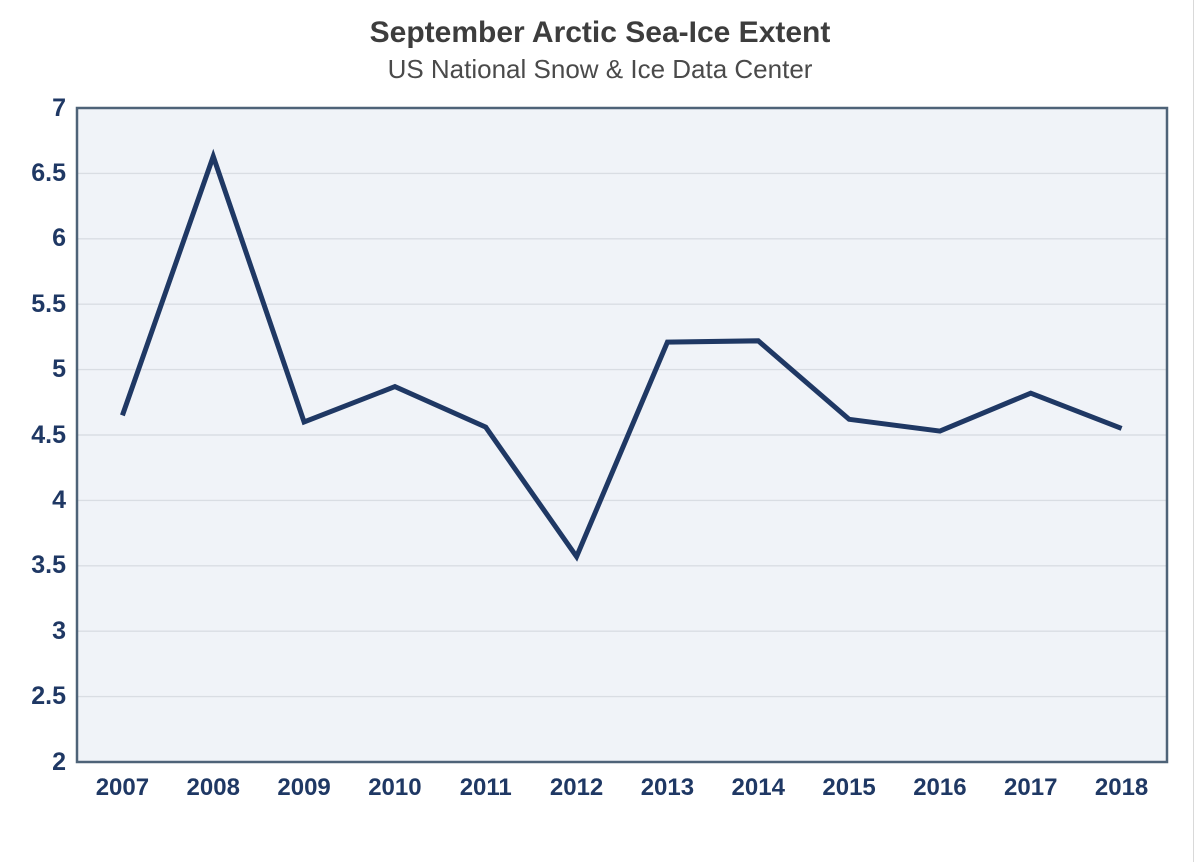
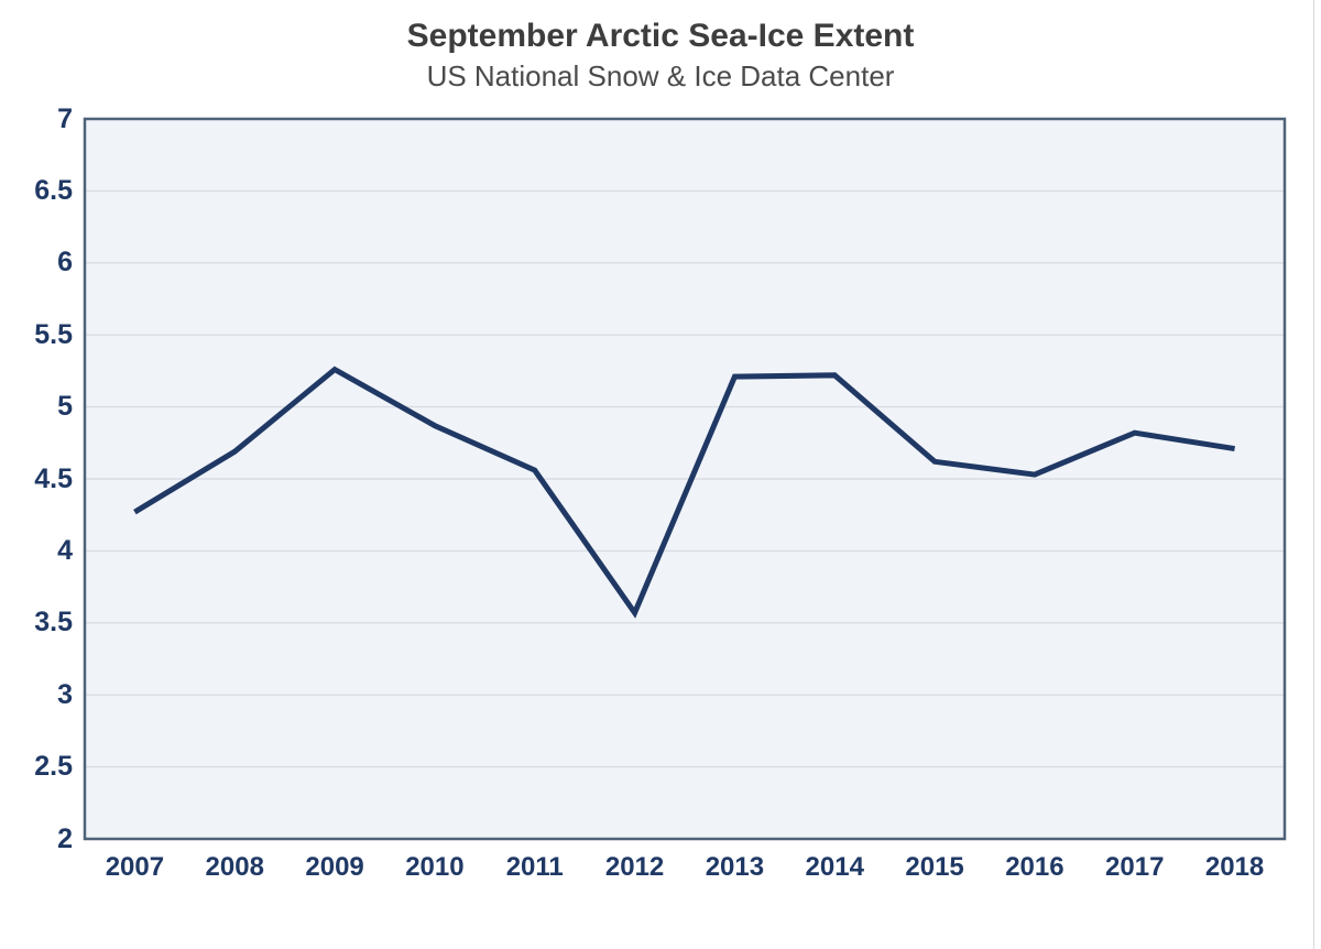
2007: 4.65 -> 4.27
2008: 6.63 -> 4.69
2009: 4.60 -> 5.26
2018: 4.55 -> 4.71
